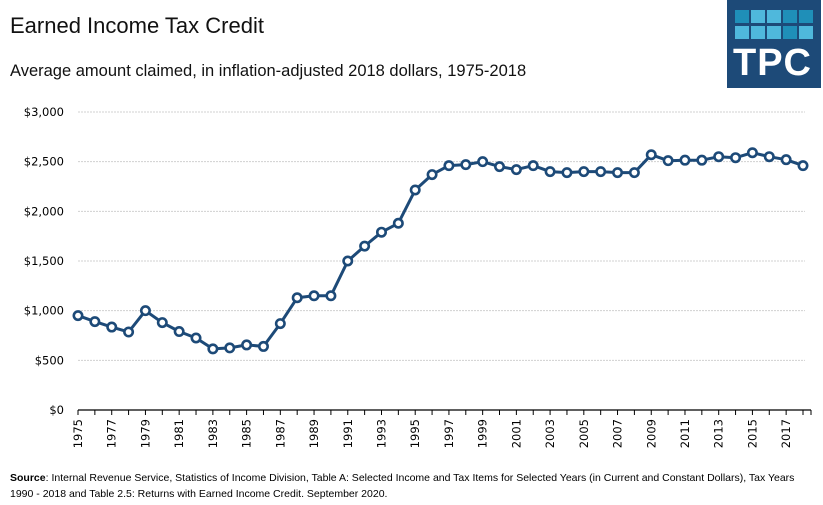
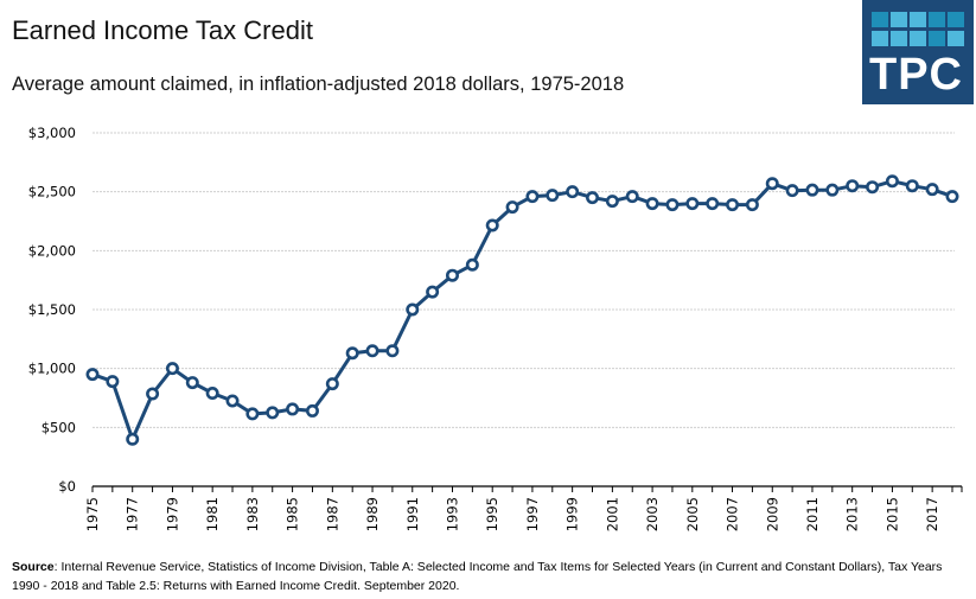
1977: $800 -> $400
